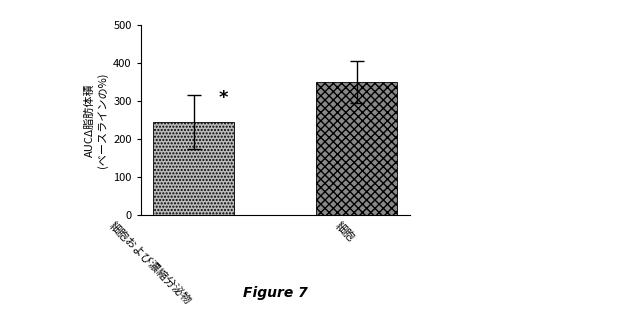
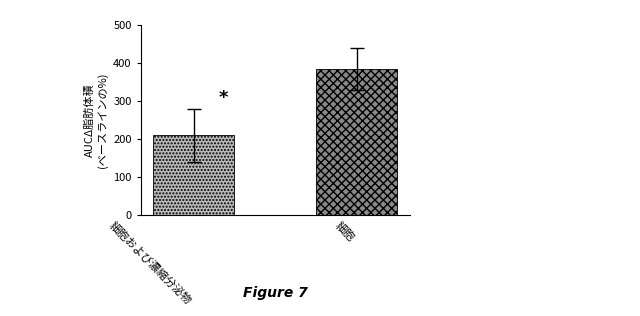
細胞および濃縮分泌物: 245 -> 210
細胞: 350 -> 385
